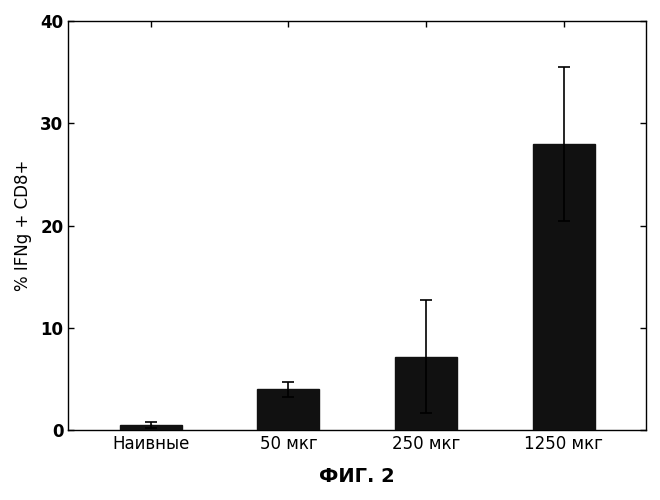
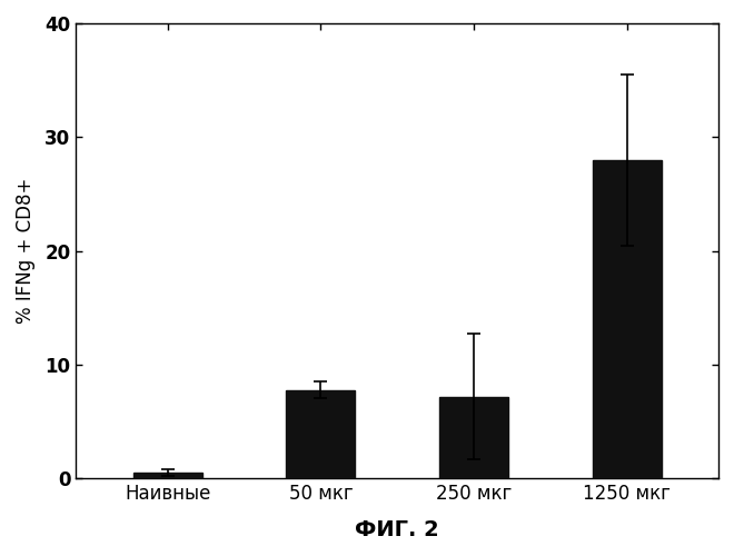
50 мкг: 4.0 -> 7.8
